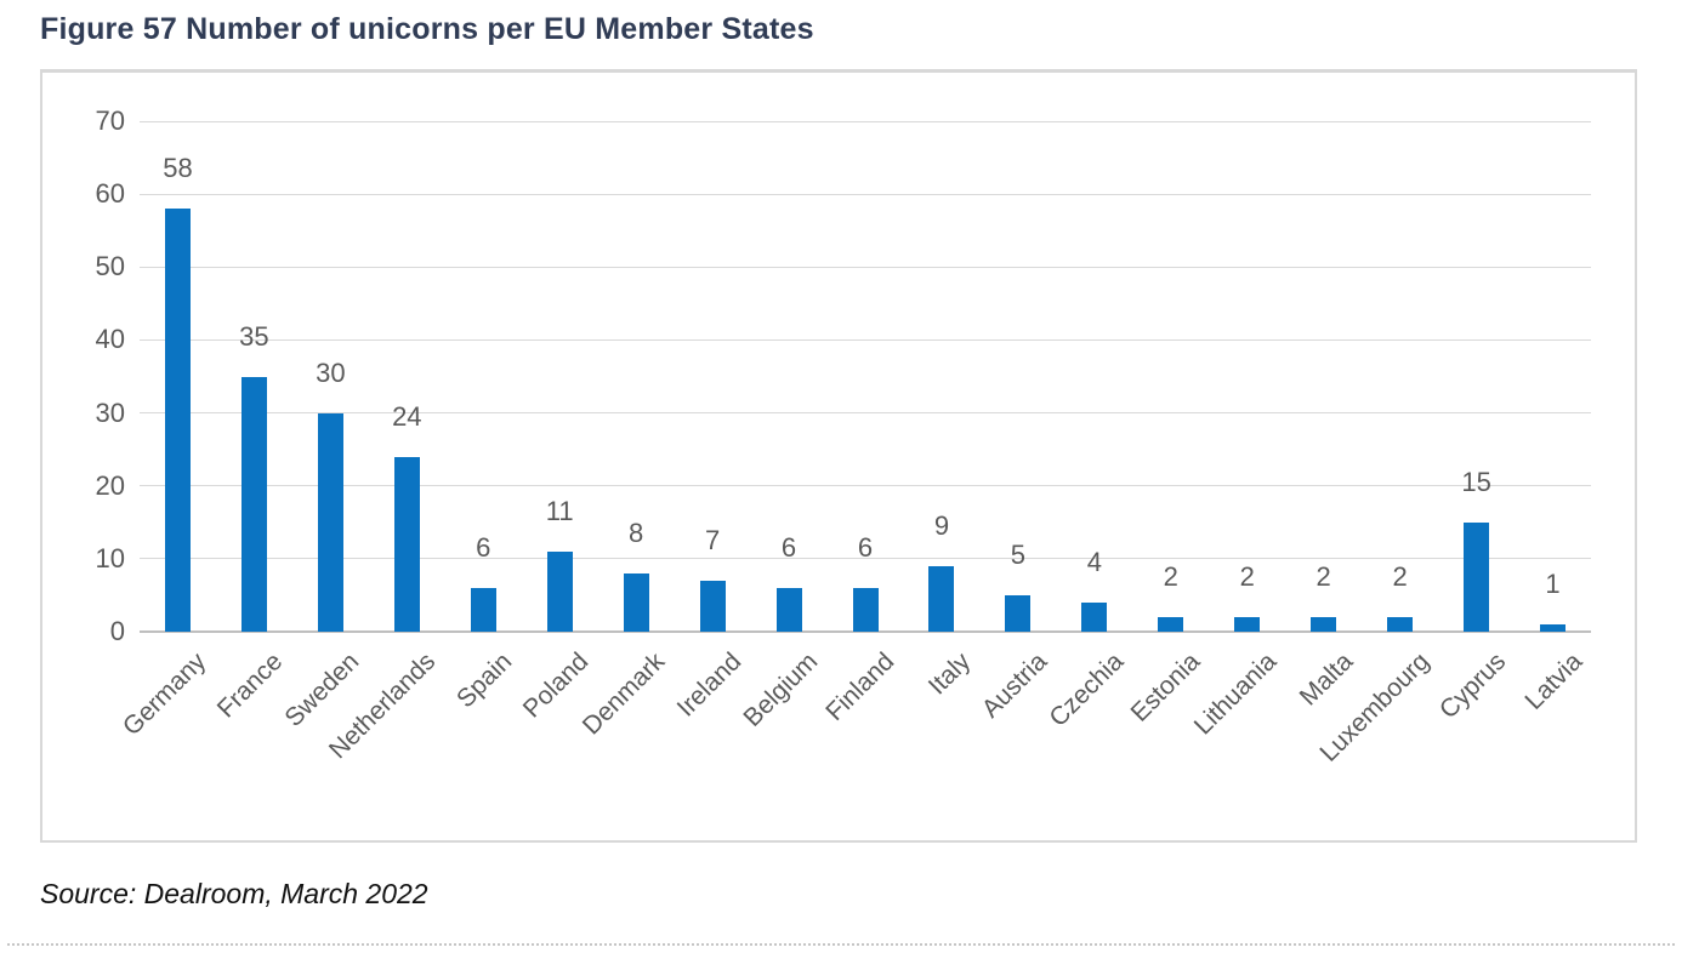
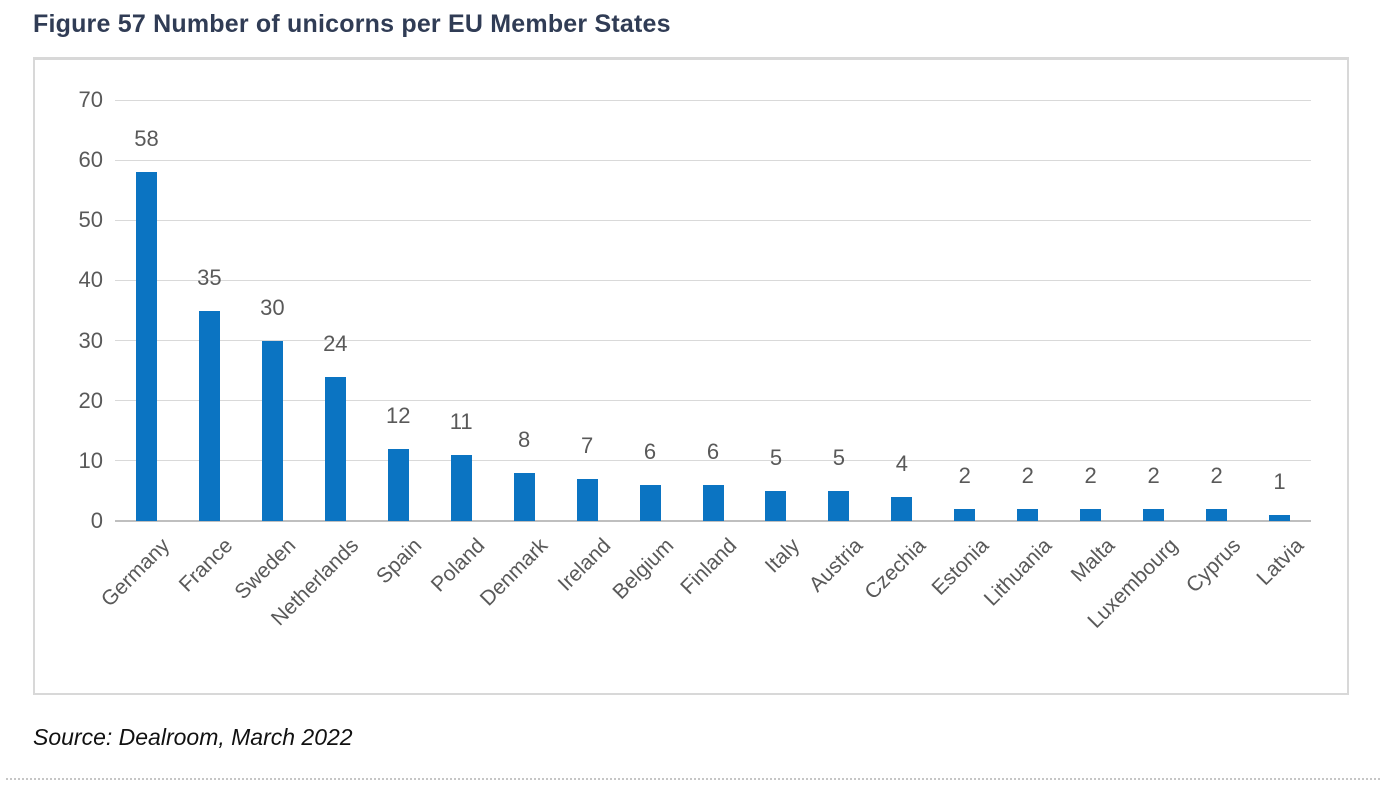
Spain: 6 -> 12
Italy: 9 -> 5
Cyprus: 15 -> 2
